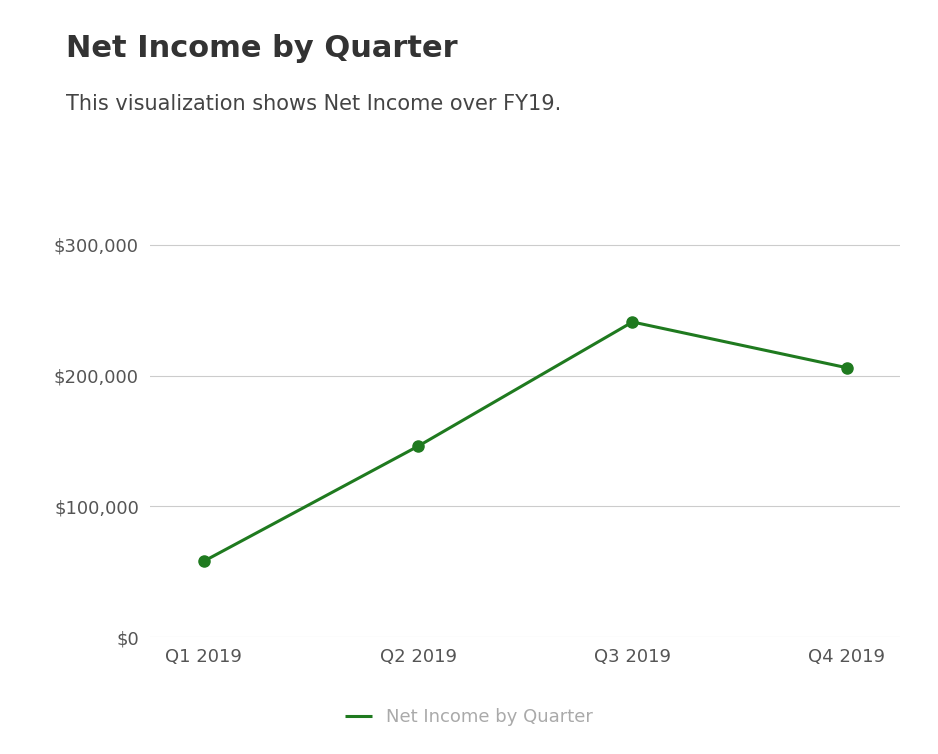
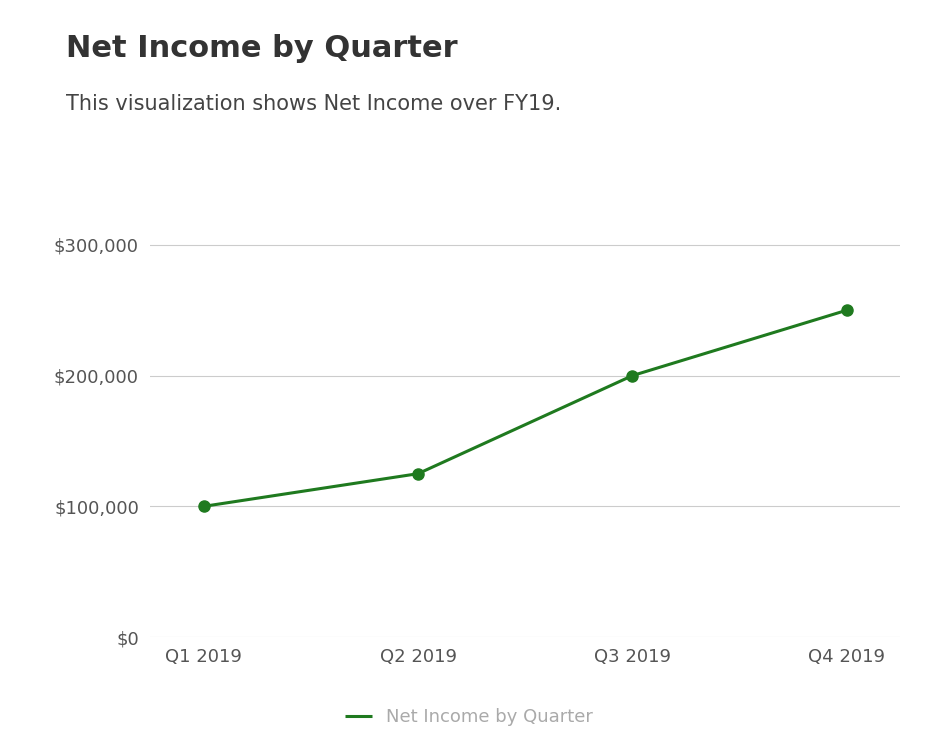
Q1 2019: $58,000 -> $100,000
Q2 2019: $146,000 -> $125,000
Q3 2019: $241,000 -> $200,000
Q4 2019: $206,000 -> $250,000
